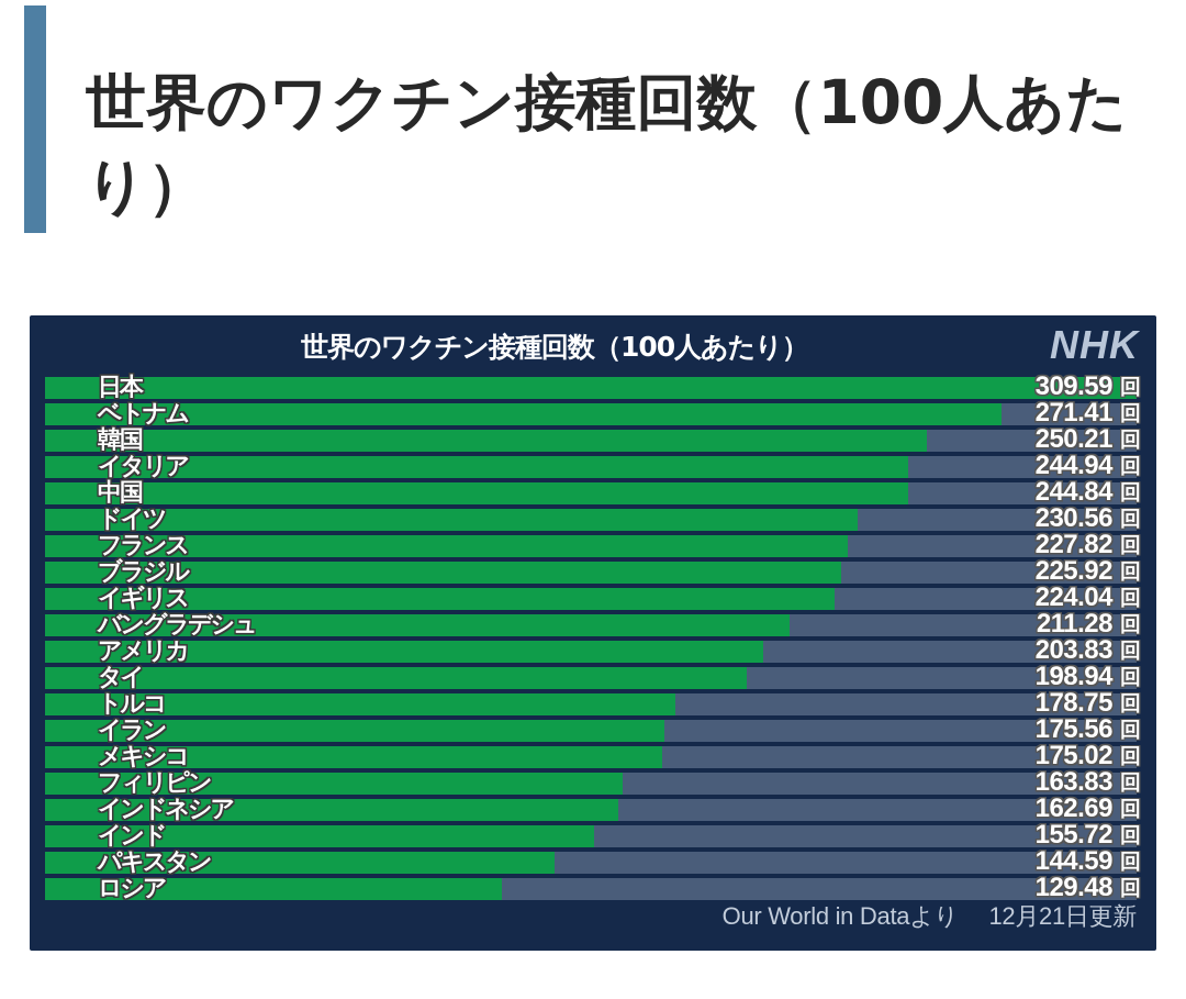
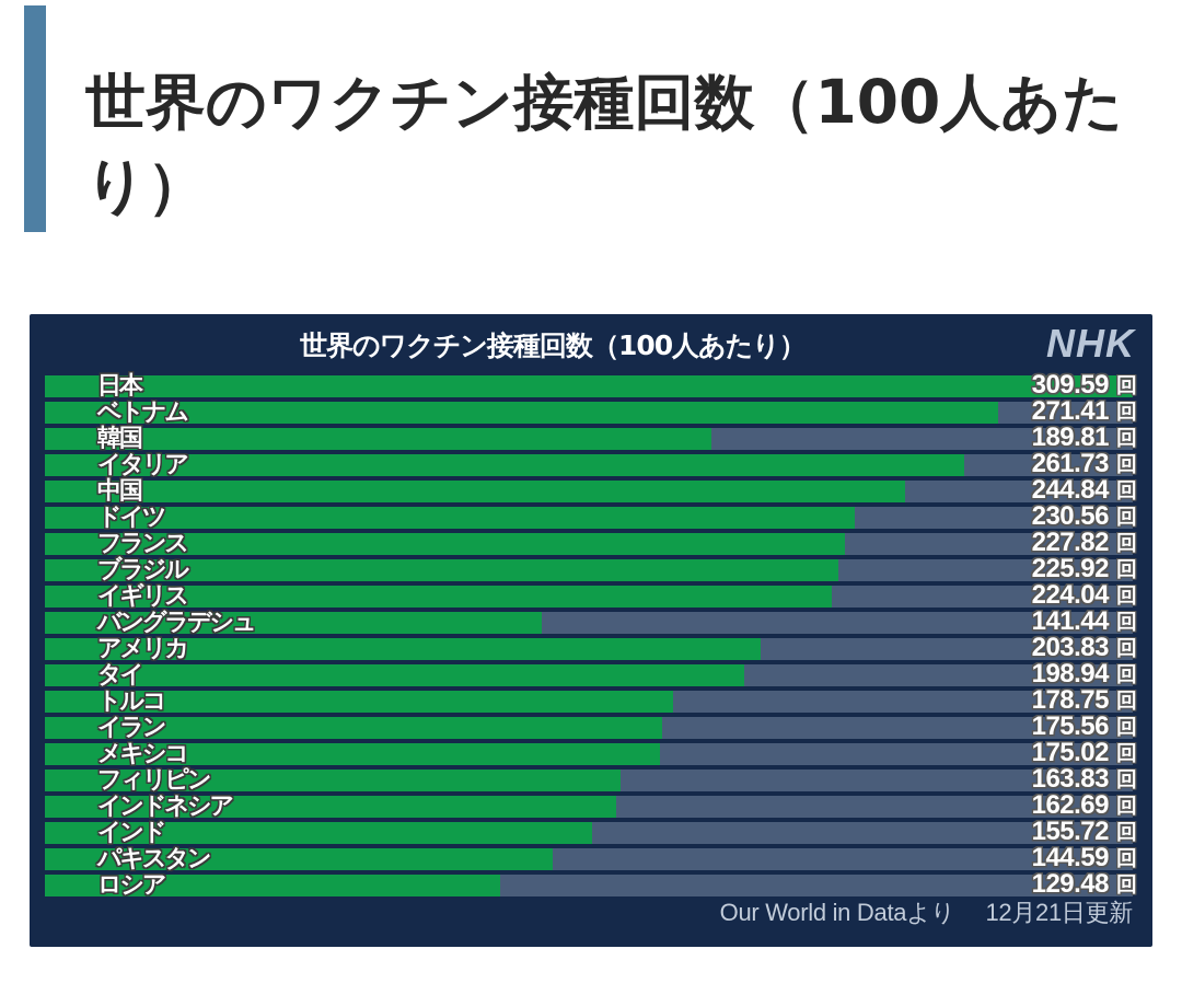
韓国: 250.21 -> 189.81
イタリア: 244.94 -> 261.73
バングラデシュ: 211.28 -> 141.44
